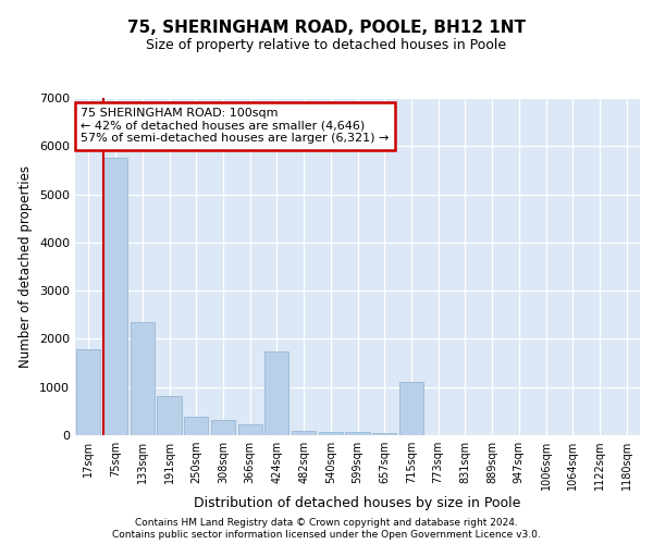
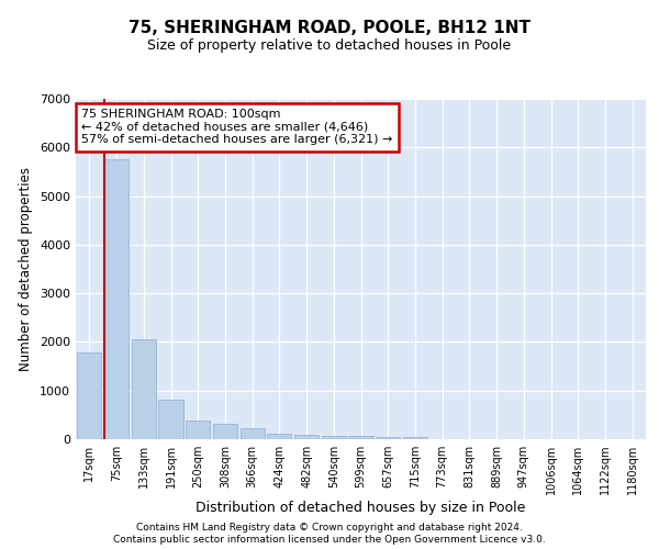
133sqm: 2350 -> 2060
424sqm: 1750 -> 120
715sqm: 1100 -> 50
